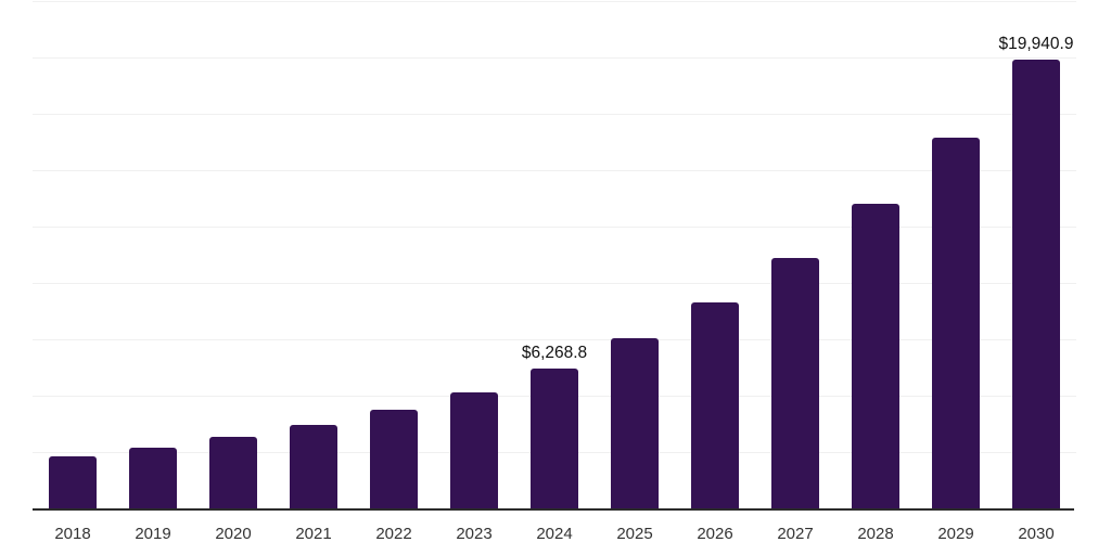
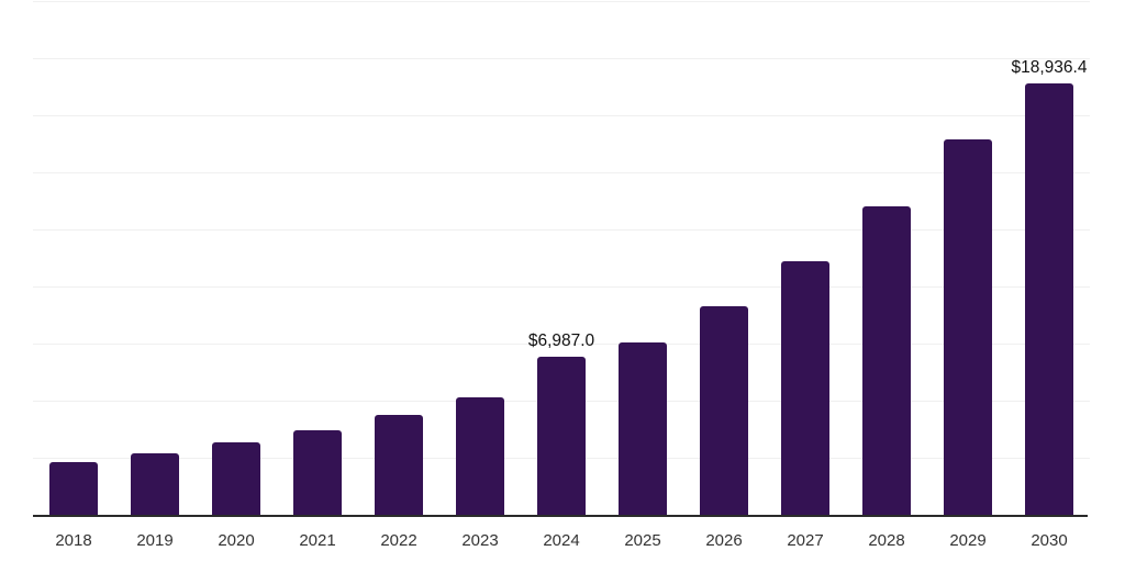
2024: $6,268.8 -> $6,987.0
2030: $19,940.9 -> $18,936.4
